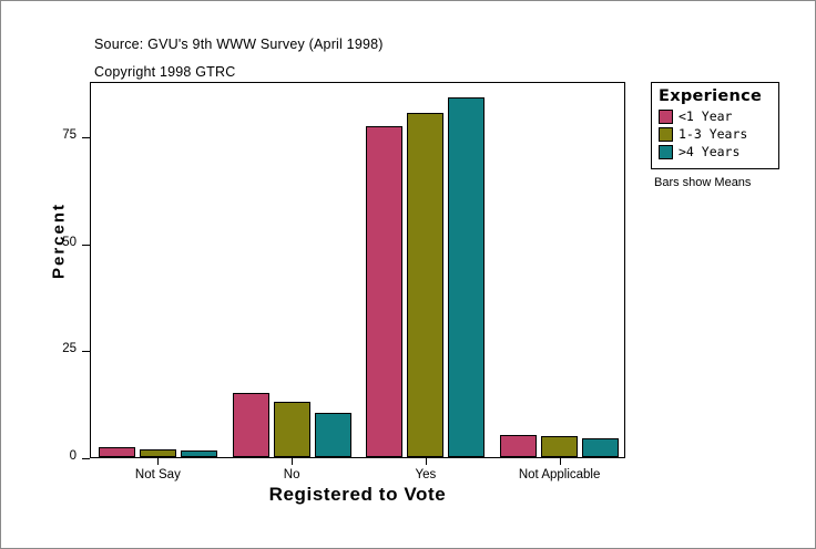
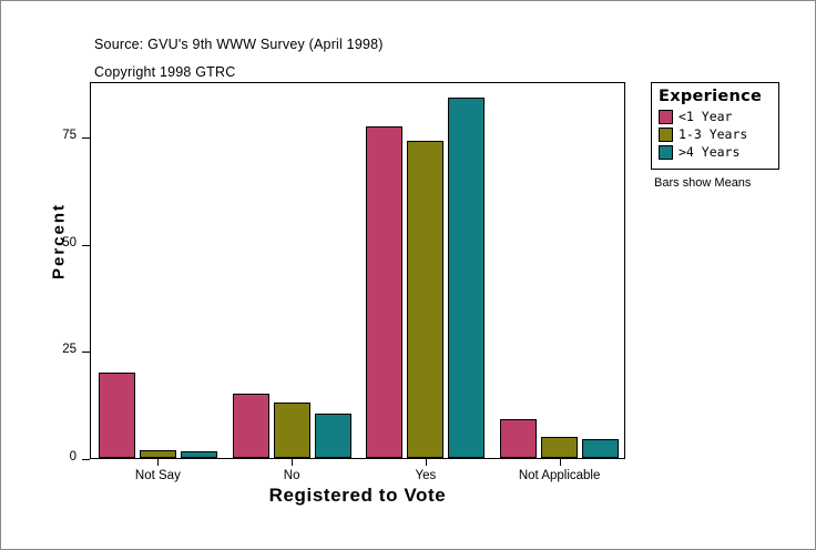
<1 Year/Not Say: 2 -> 20
1-3 Years/Yes: 80 -> 74
<1 Year/Not Applicable: 5 -> 9
